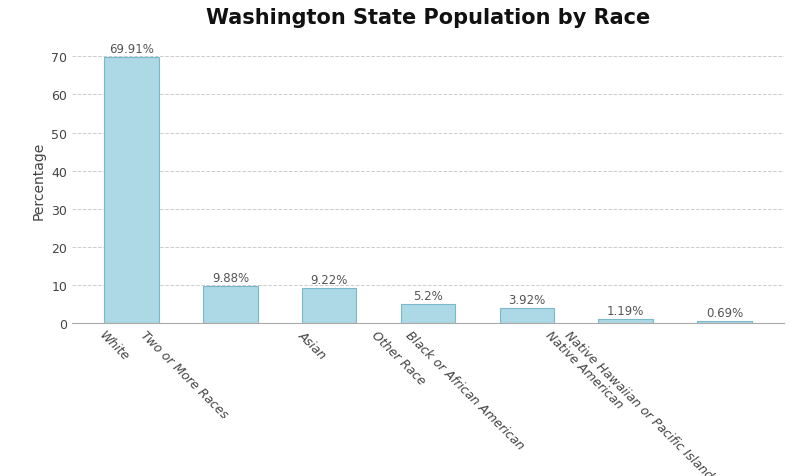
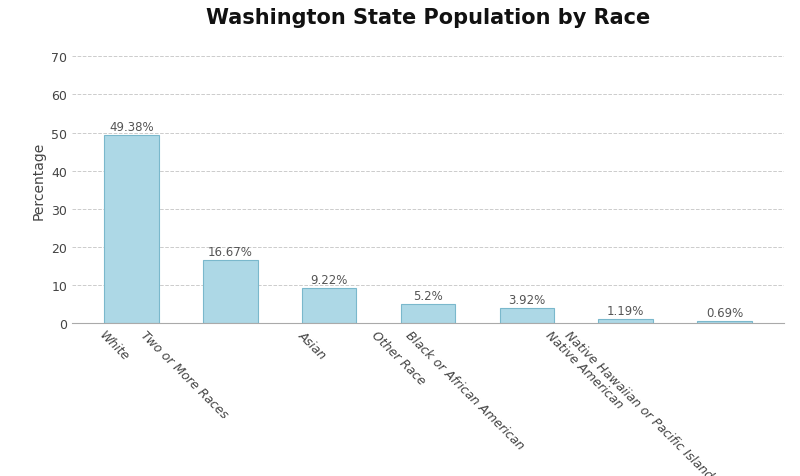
White: 69.91% -> 49.38%
Two or More Races: 9.88% -> 16.67%
